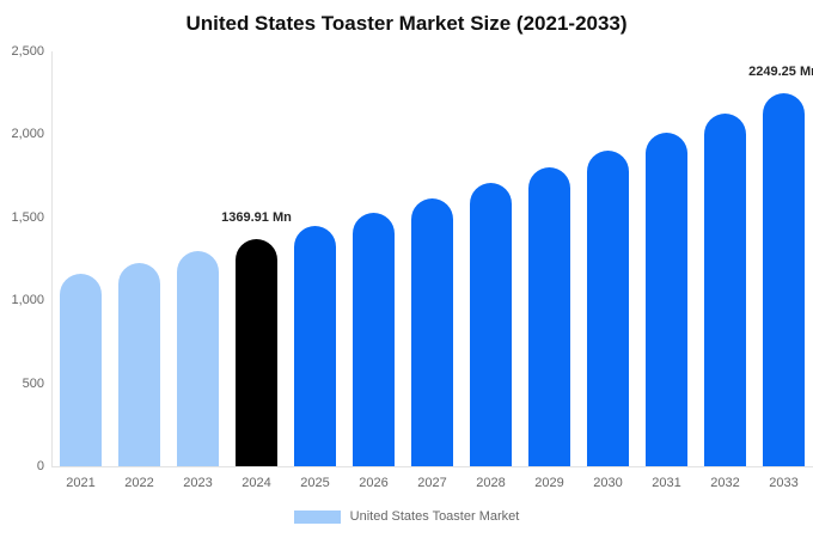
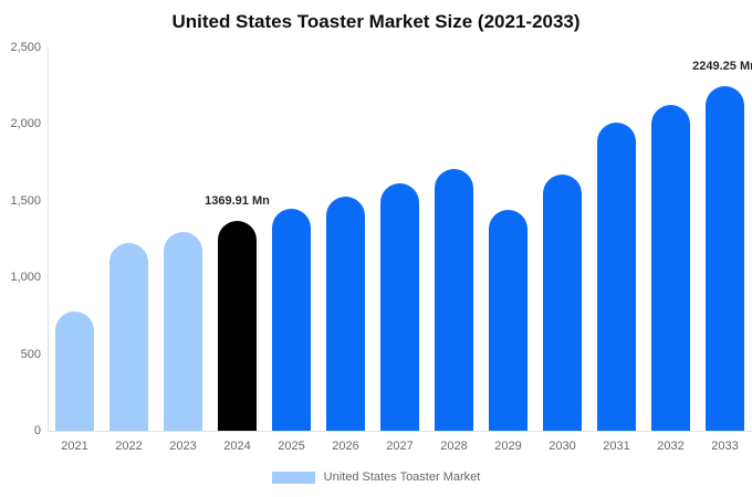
2021: 1160 -> 780
2029: 1800 -> 1440
2030: 1900 -> 1670
